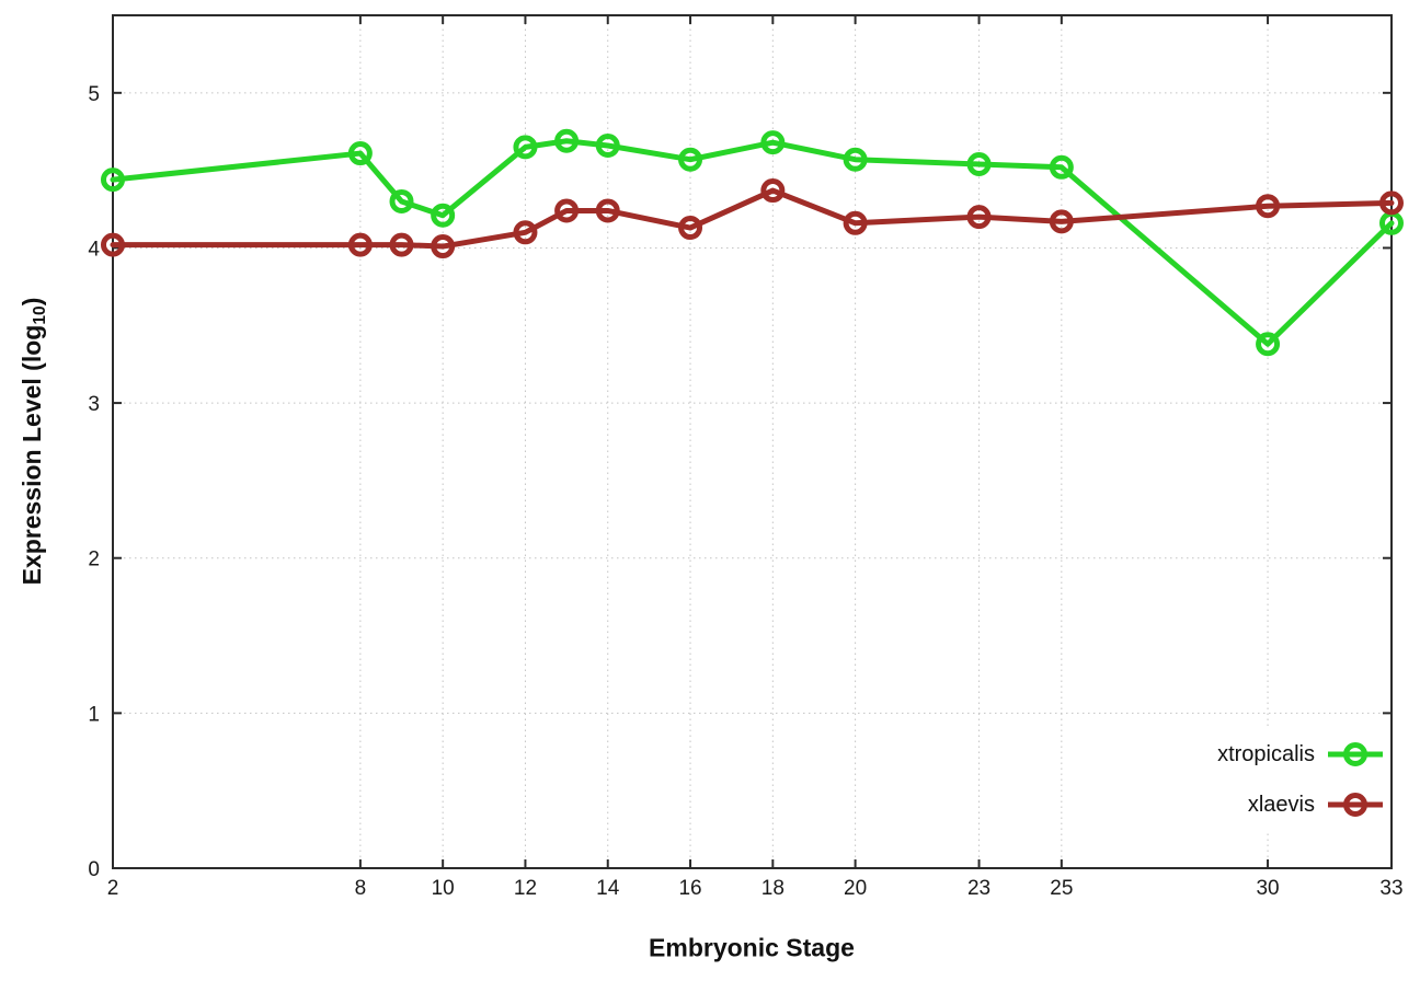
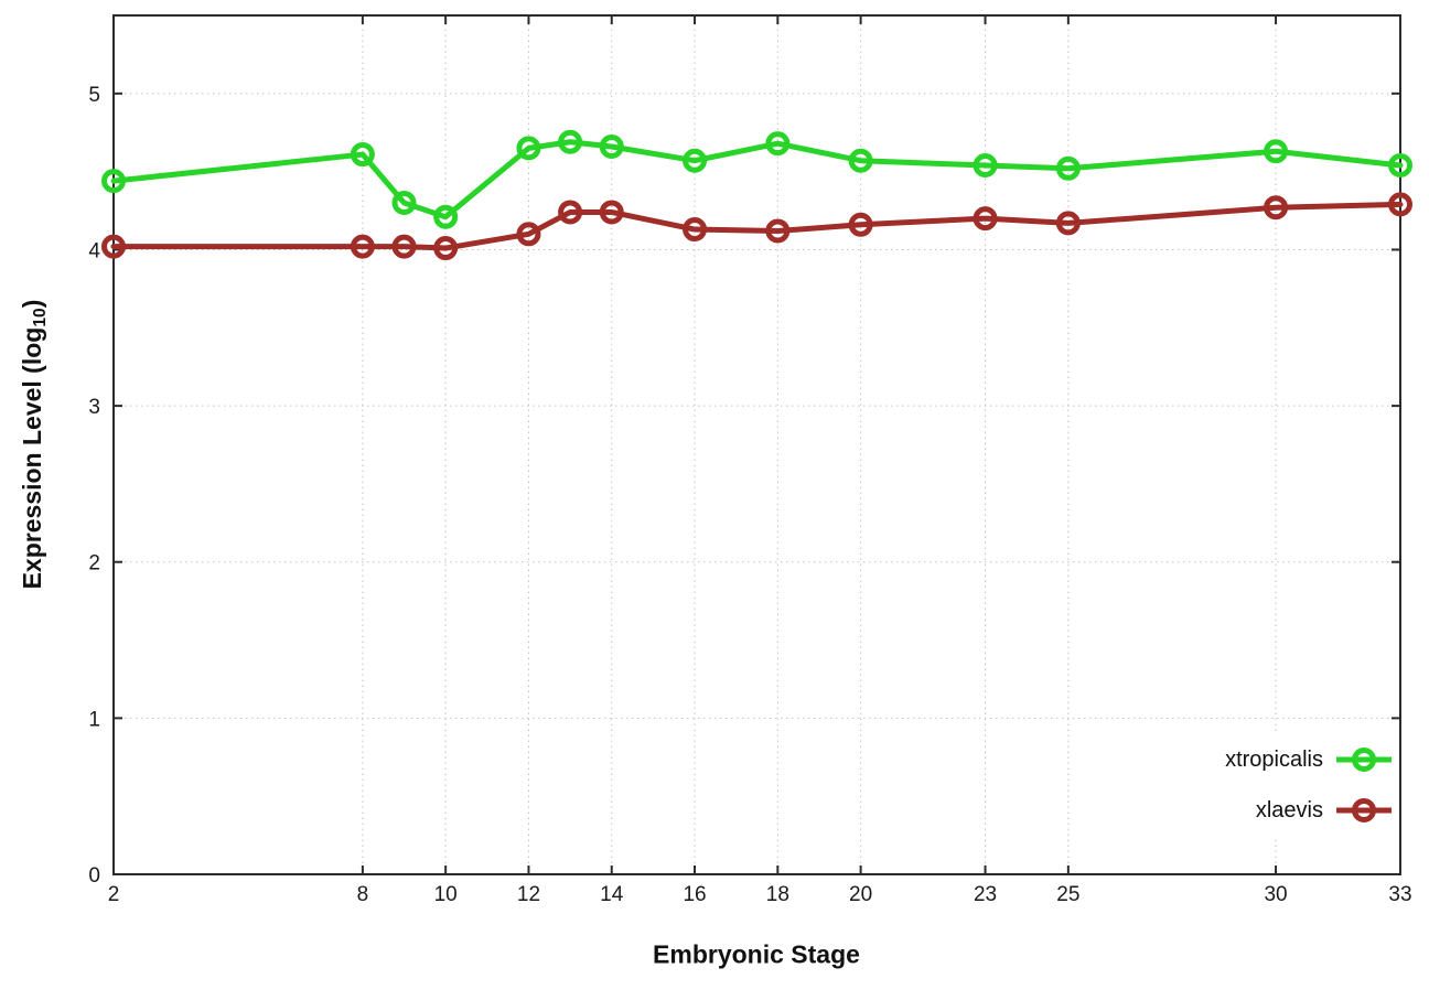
xlaevis/18: 4.37 -> 4.12
xtropicalis/30: 3.38 -> 4.63
xtropicalis/33: 4.16 -> 4.54
